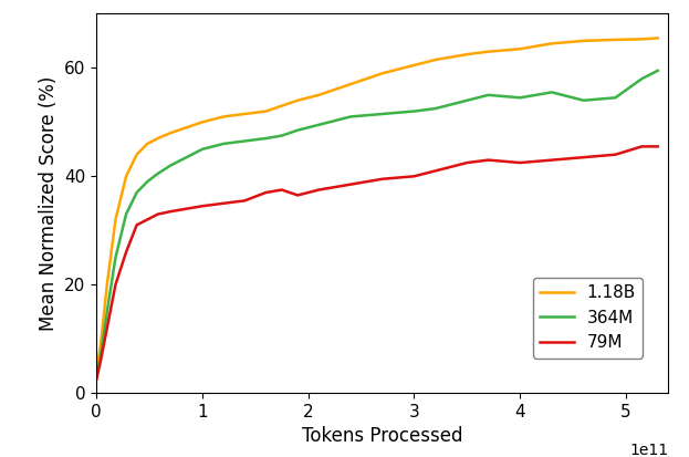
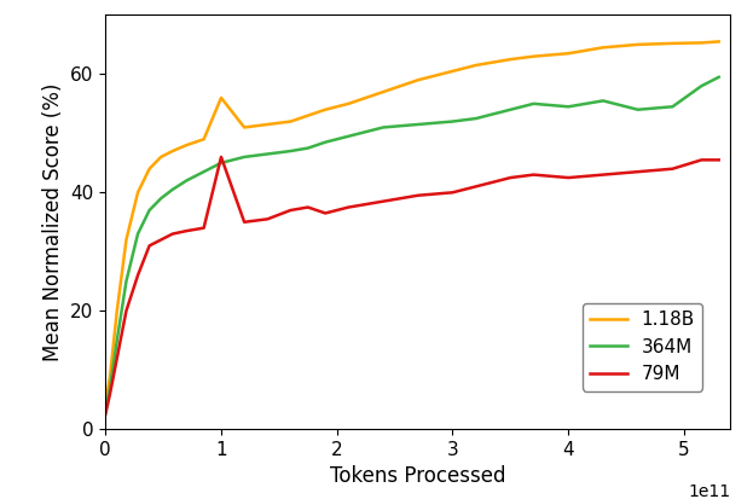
1.18B/1: 50.0 -> 56.0
79M/1: 34.5 -> 46.0
